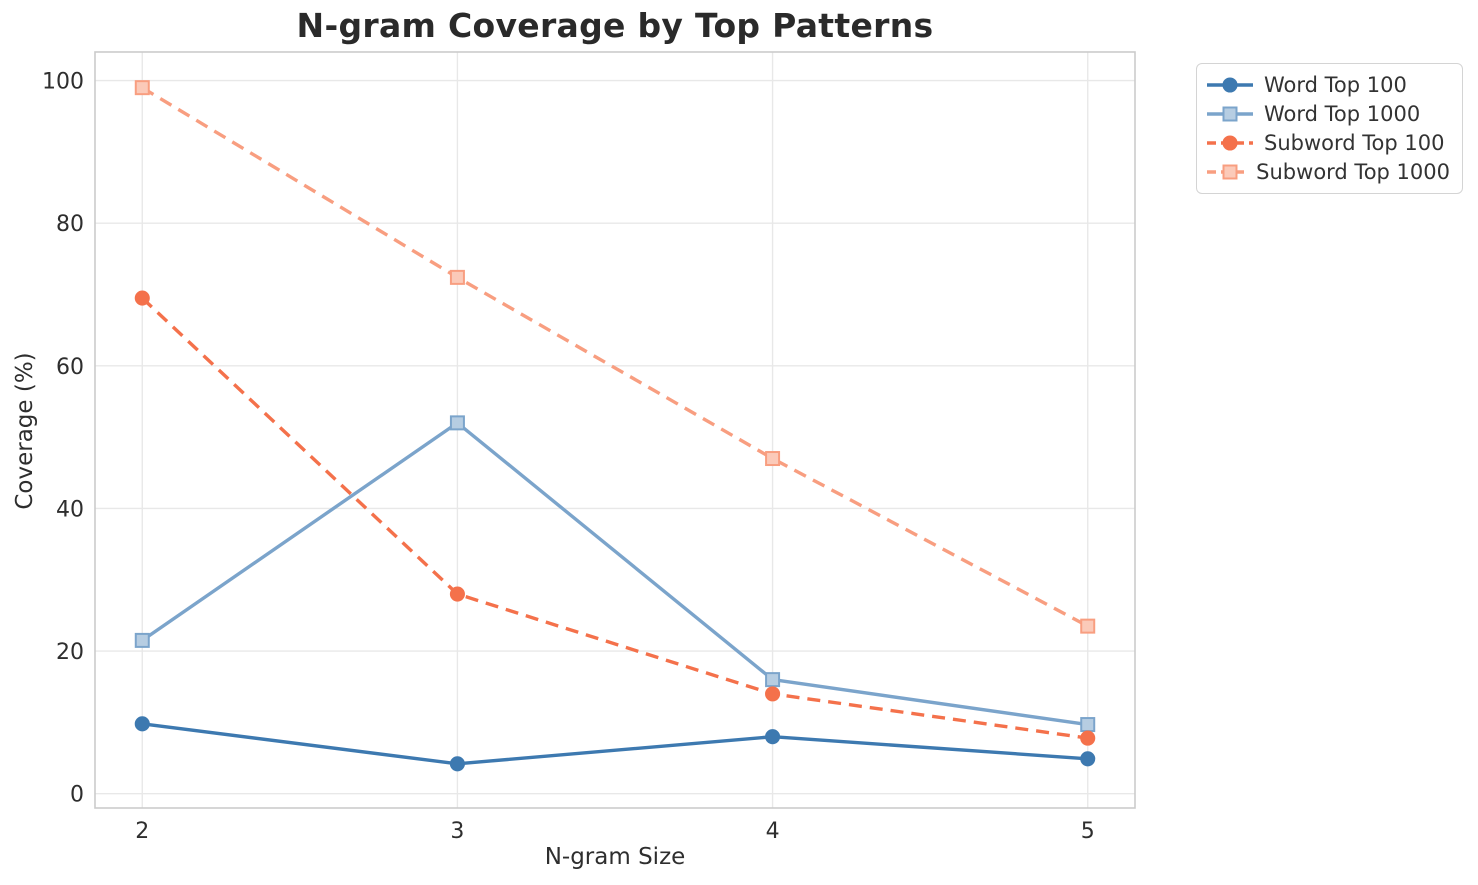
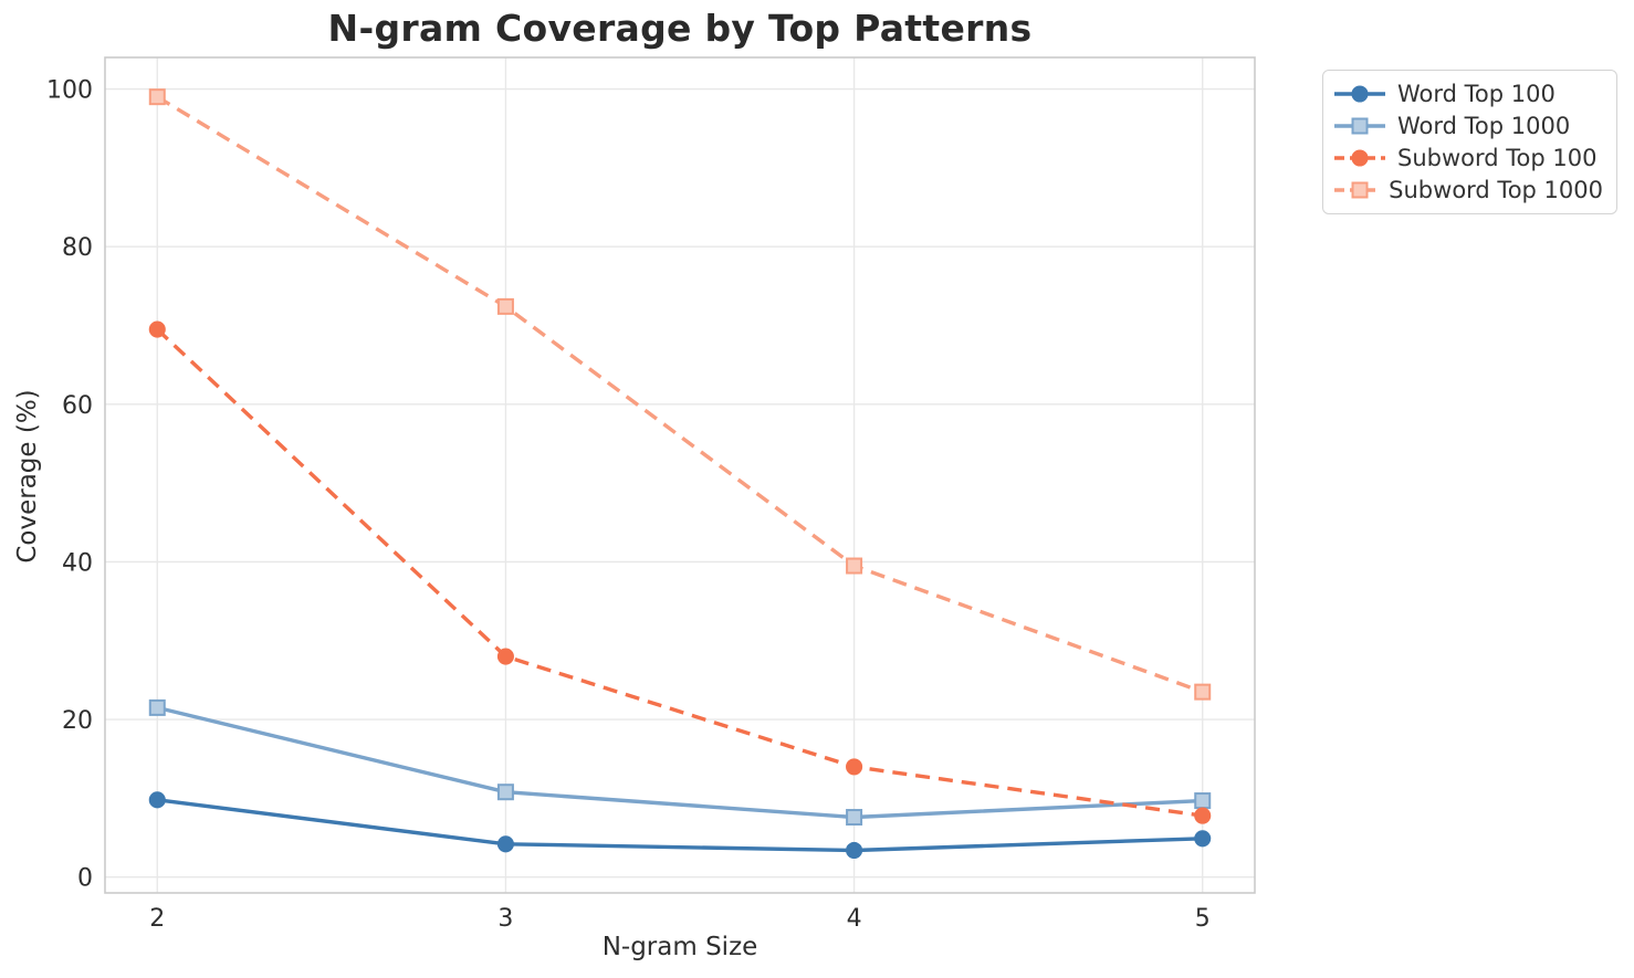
Word Top 1000/3: 52 -> 11
Word Top 100/4: 8 -> 3
Word Top 1000/4: 16 -> 8
Subword Top 1000/4: 47 -> 40
